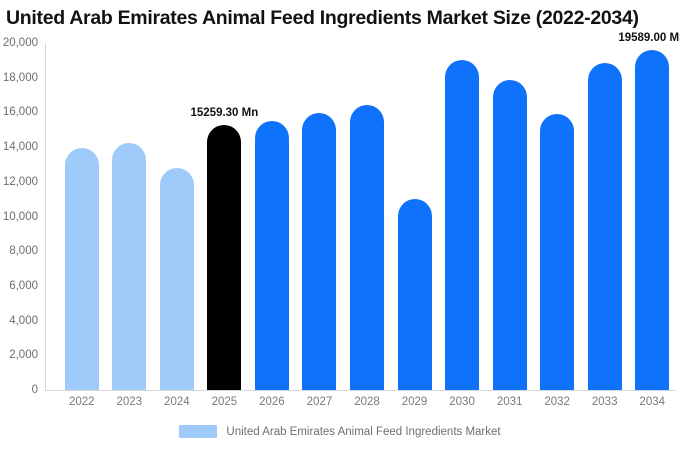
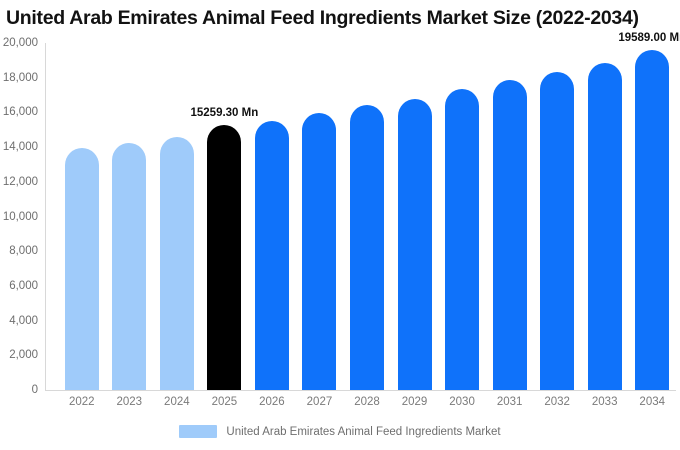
2024: 12800 -> 14600
2029: 11000 -> 16800
2030: 19000 -> 17400
2032: 15900 -> 18300
